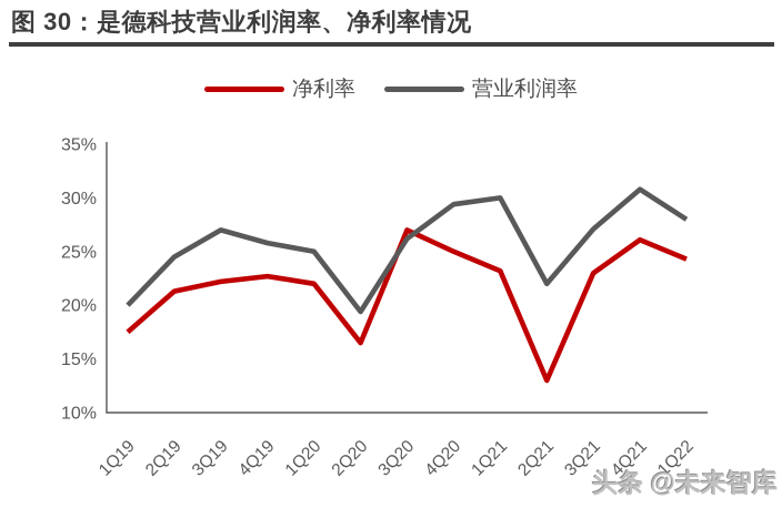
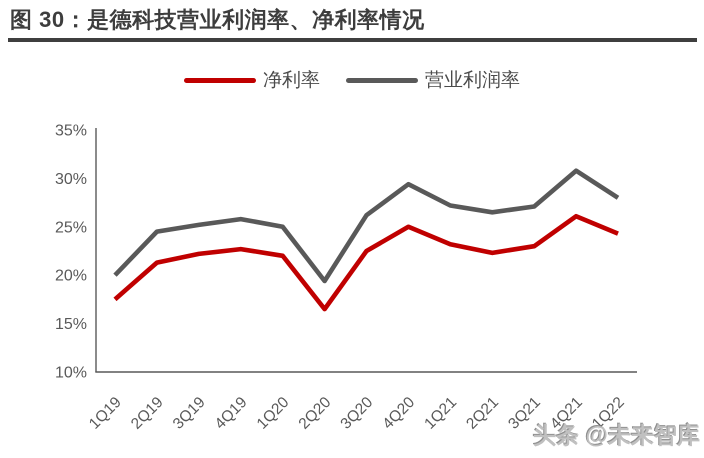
营业利润率/3Q19: 27% -> 25%
净利率/3Q20: 27% -> 22%
营业利润率/1Q21: 30% -> 27%
净利率/2Q21: 13% -> 22%
营业利润率/2Q21: 22% -> 26%
